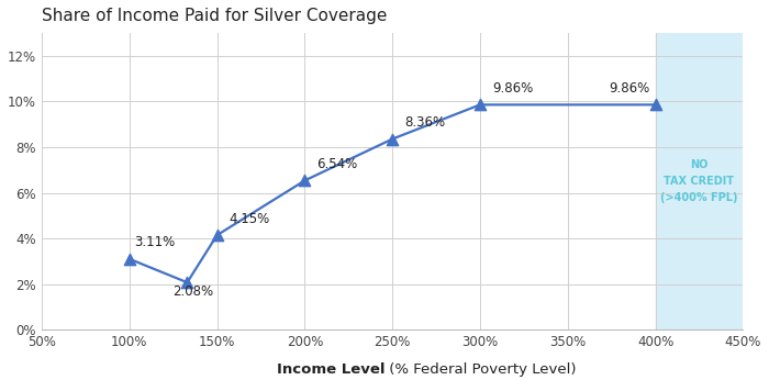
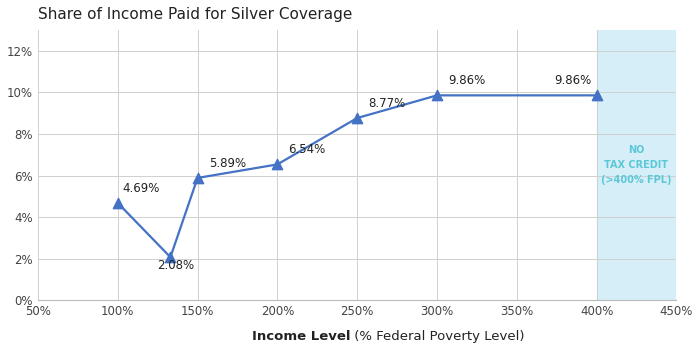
100%: 3.11% -> 4.69%
150%: 4.15% -> 5.89%
250%: 8.36% -> 8.77%
